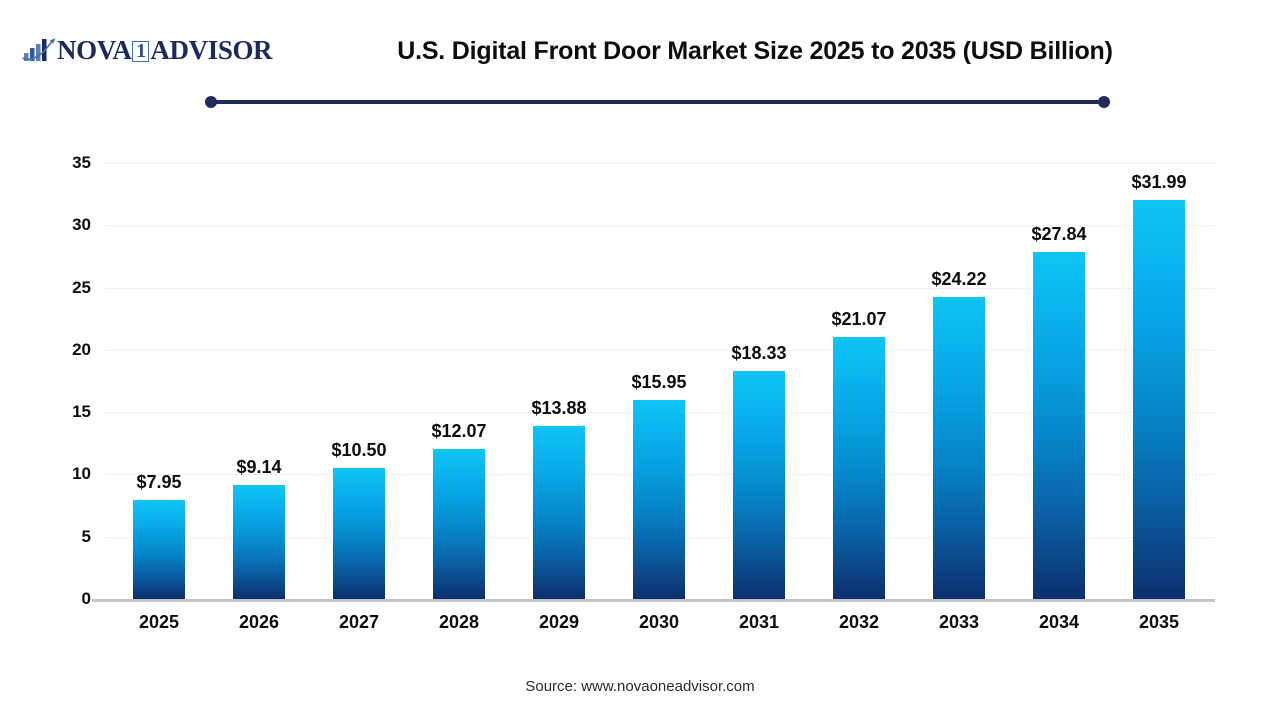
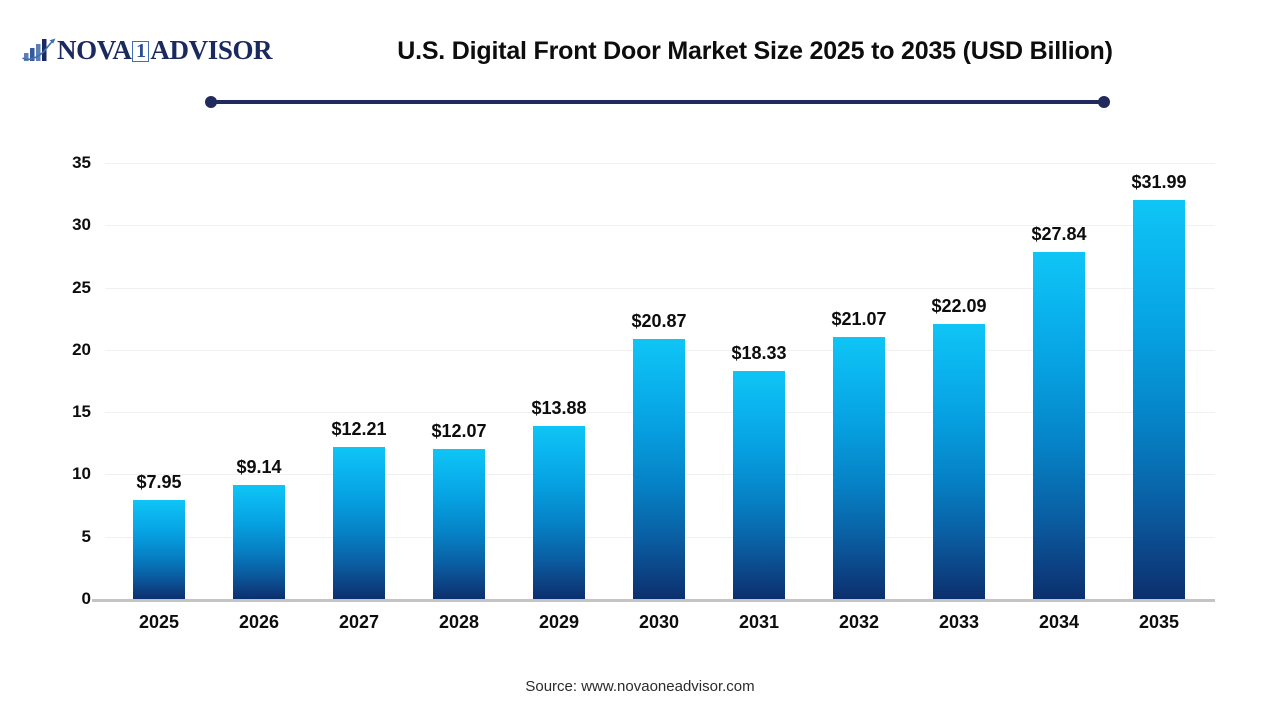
2027: $10.50 -> $12.21
2030: $15.95 -> $20.87
2033: $24.22 -> $22.09
